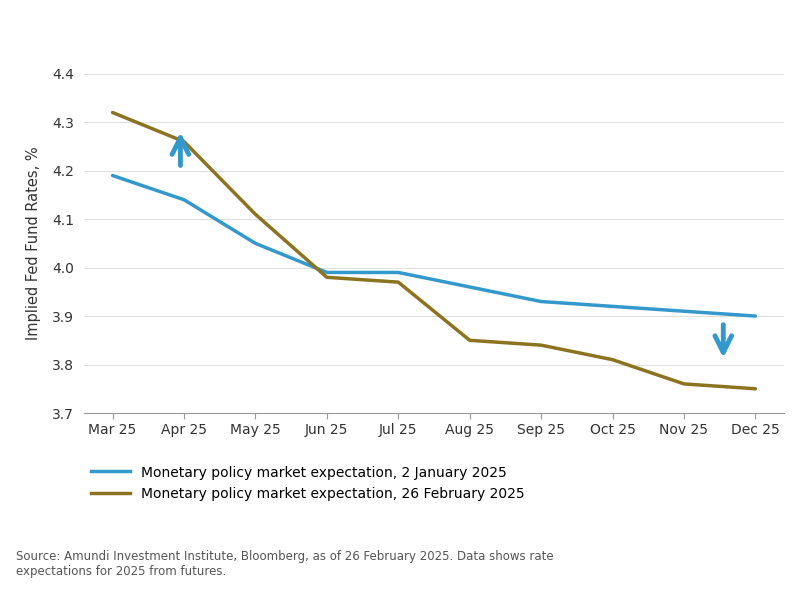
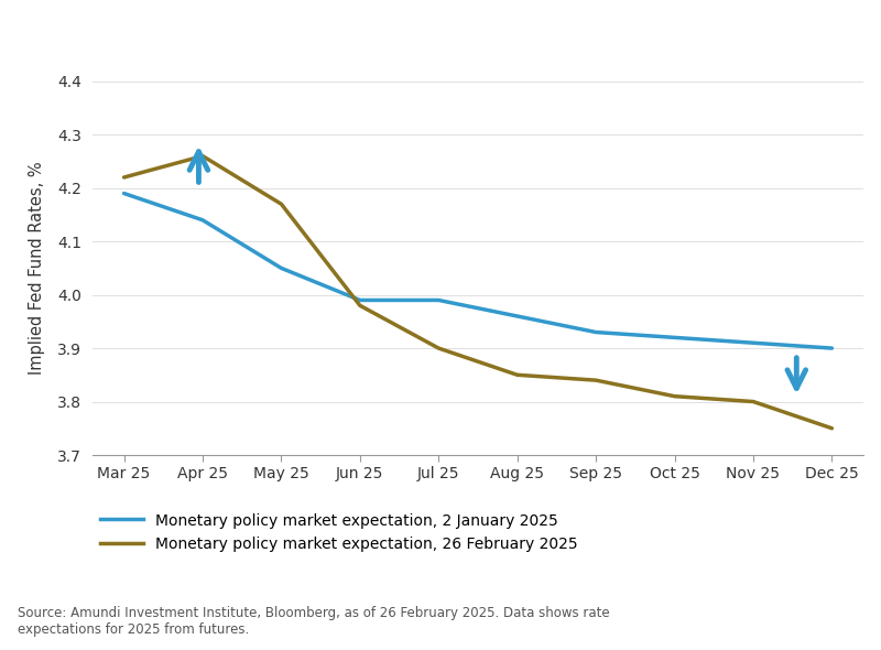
Monetary policy market expectation, 26 February 2025/Mar 25: 4.32 -> 4.22
Monetary policy market expectation, 26 February 2025/May 25: 4.11 -> 4.17
Monetary policy market expectation, 26 February 2025/Jul 25: 3.97 -> 3.90
Monetary policy market expectation, 26 February 2025/Nov 25: 3.76 -> 3.80
